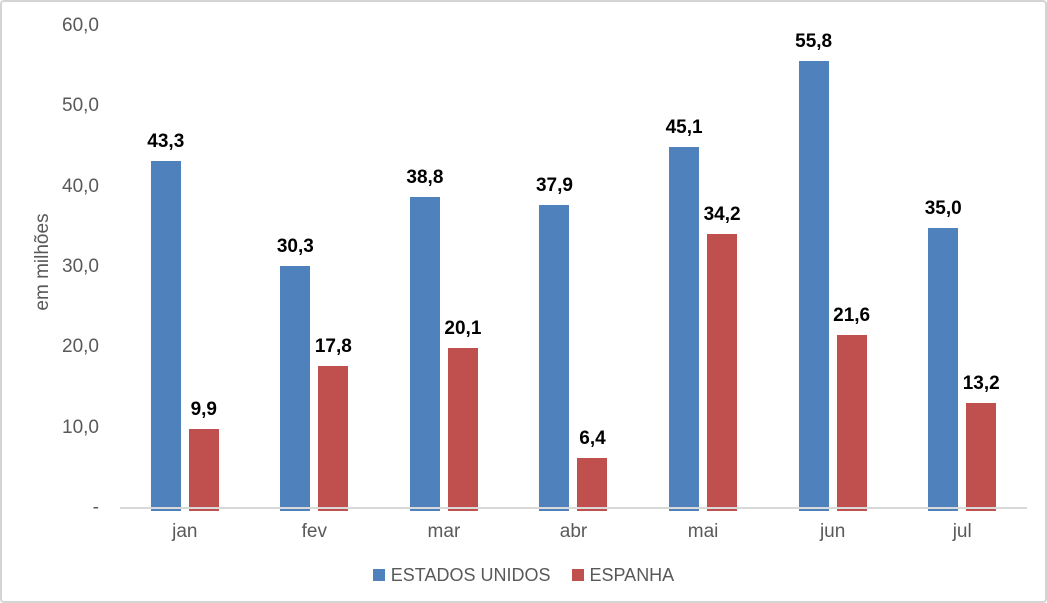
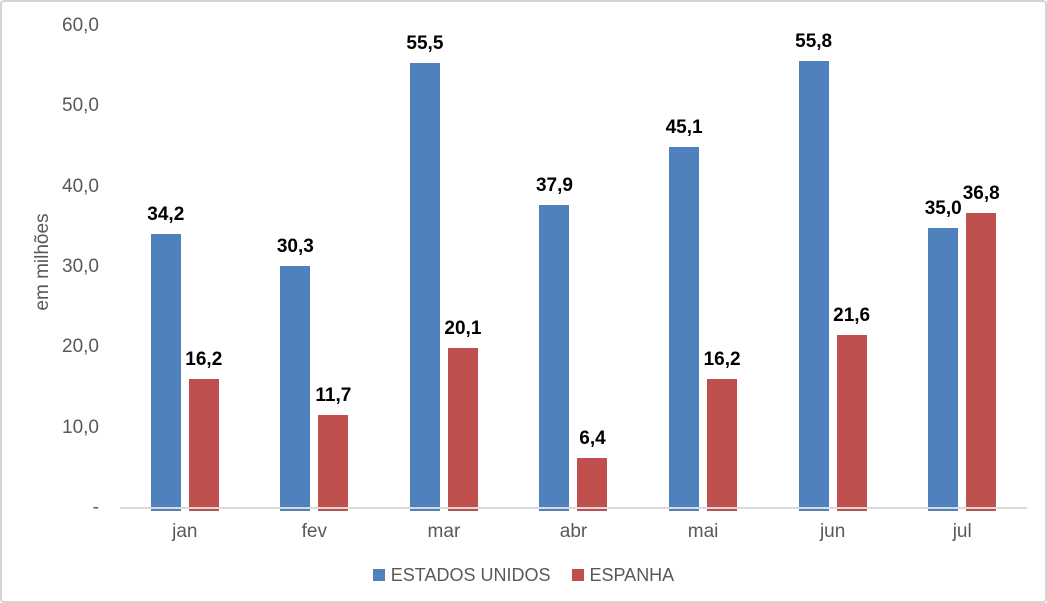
ESTADOS UNIDOS/jan: 43,3 -> 34,2
ESPANHA/jan: 9,9 -> 16,2
ESPANHA/fev: 17,8 -> 11,7
ESTADOS UNIDOS/mar: 38,8 -> 55,5
ESPANHA/mai: 34,2 -> 16,2
ESPANHA/jul: 13,2 -> 36,8
